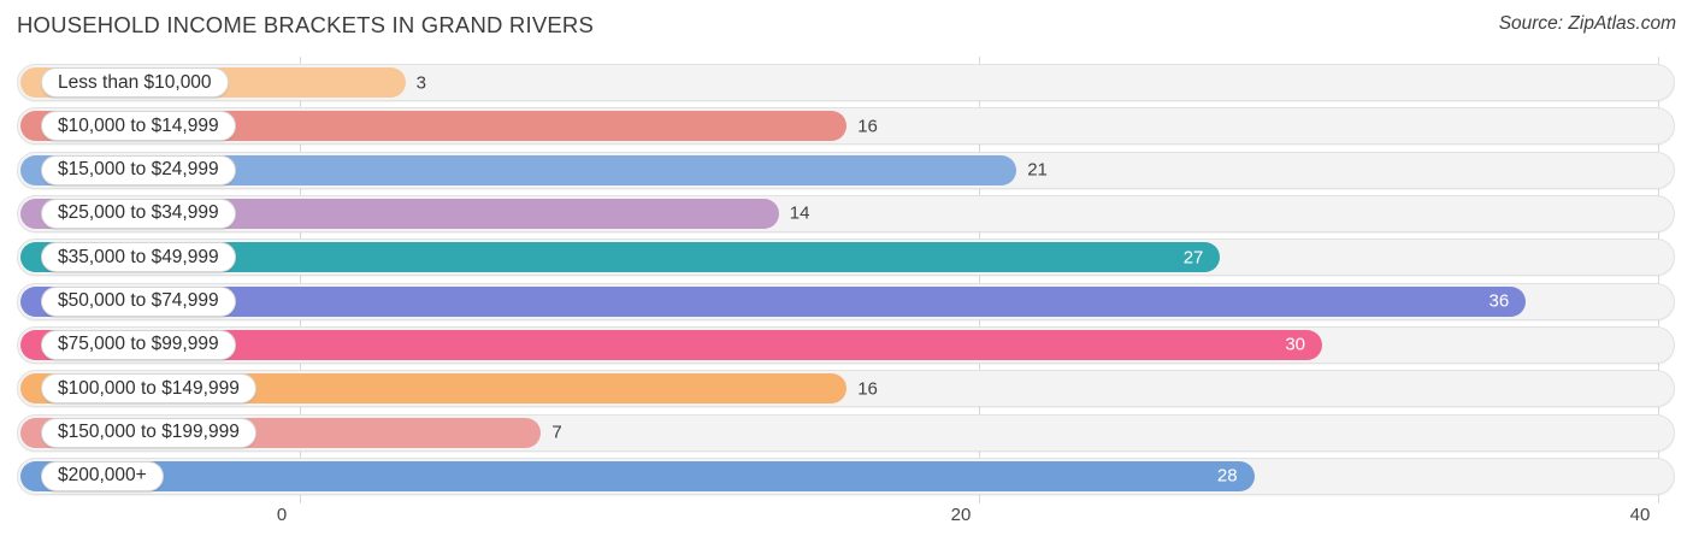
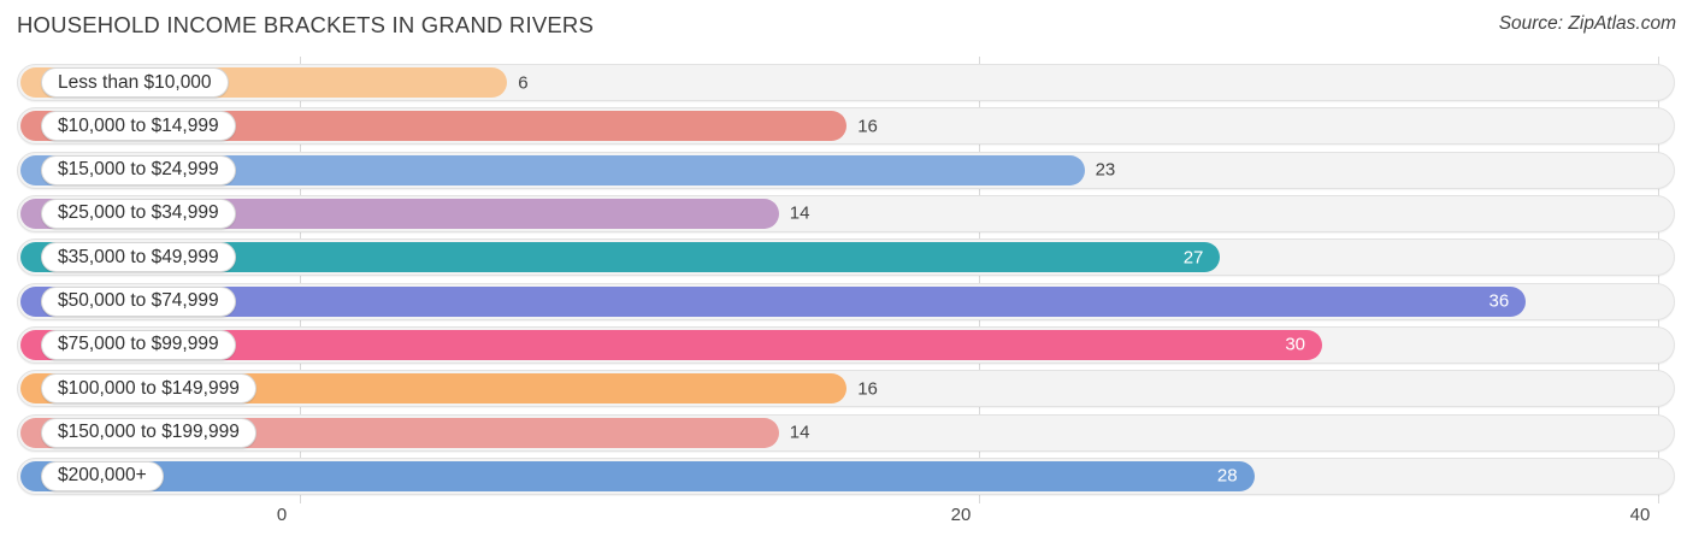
Less than $10,000: 3 -> 6
$15,000 to $24,999: 21 -> 23
$150,000 to $199,999: 7 -> 14
